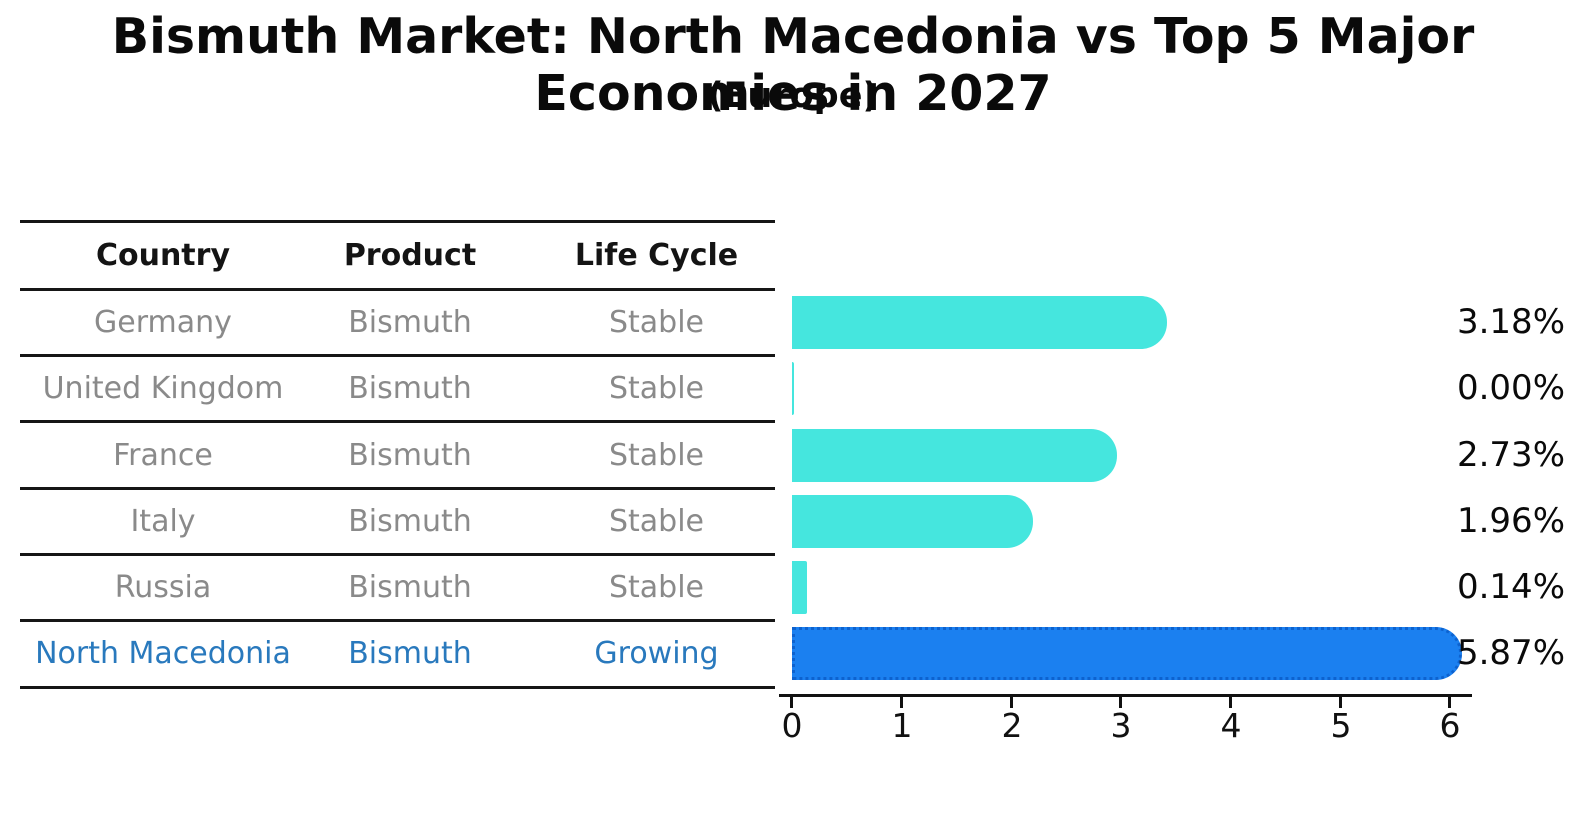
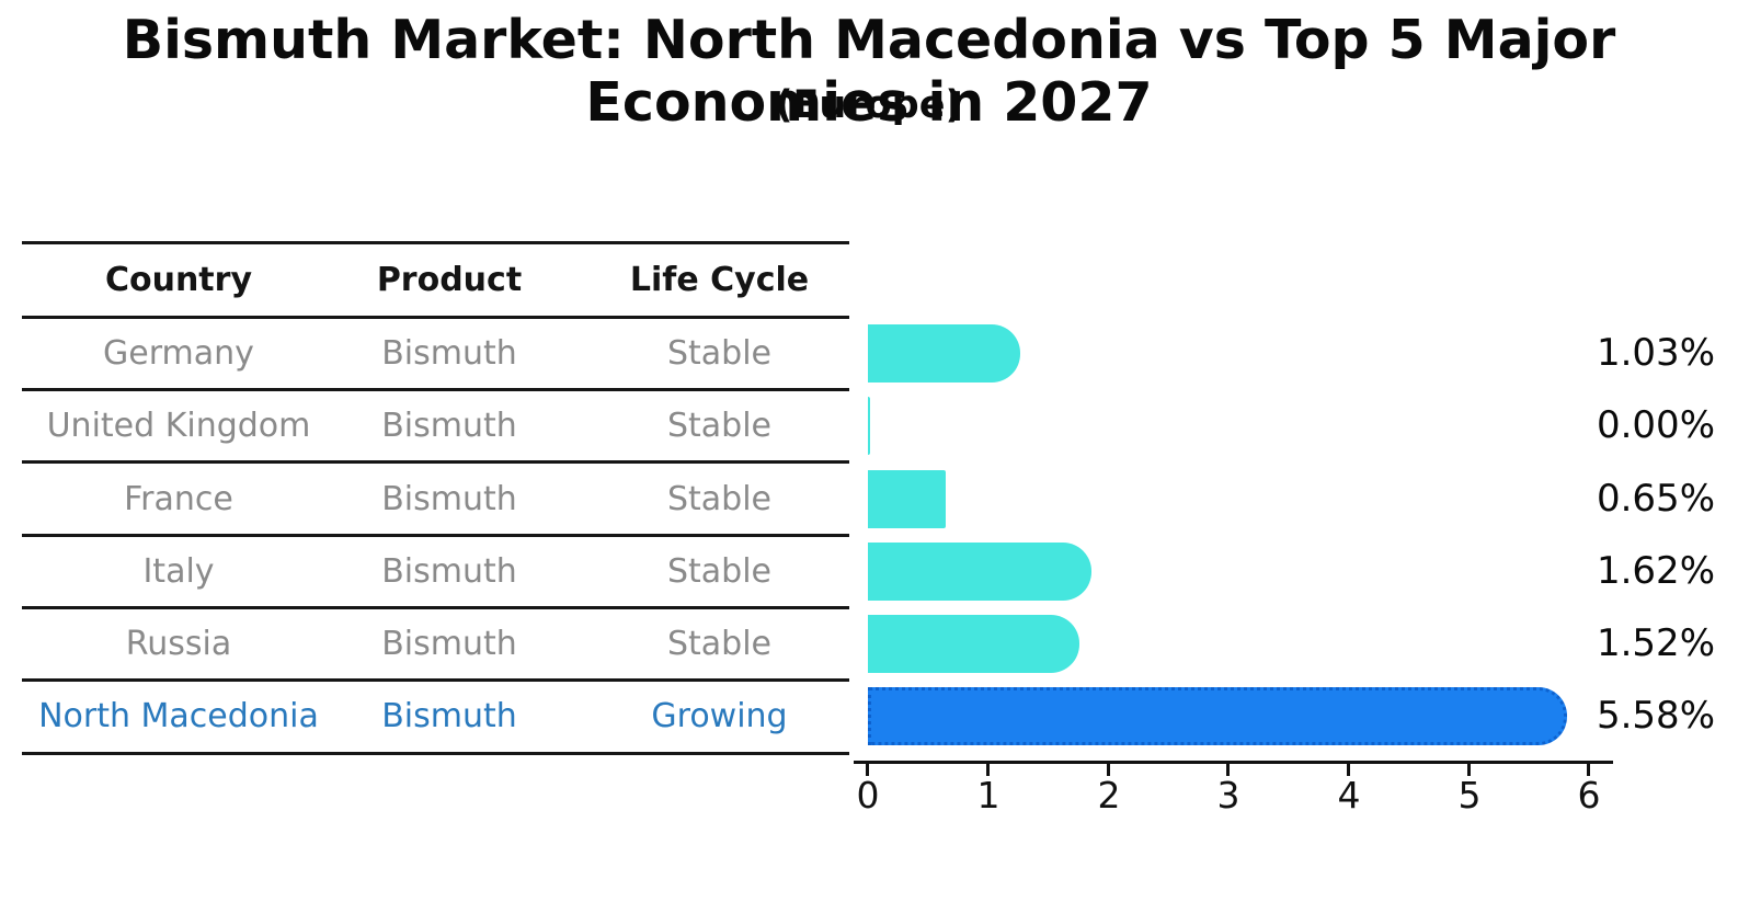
Germany: 3.18% -> 1.03%
France: 2.73% -> 0.65%
Italy: 1.96% -> 1.62%
Russia: 0.14% -> 1.52%
North Macedonia: 5.87% -> 5.58%
